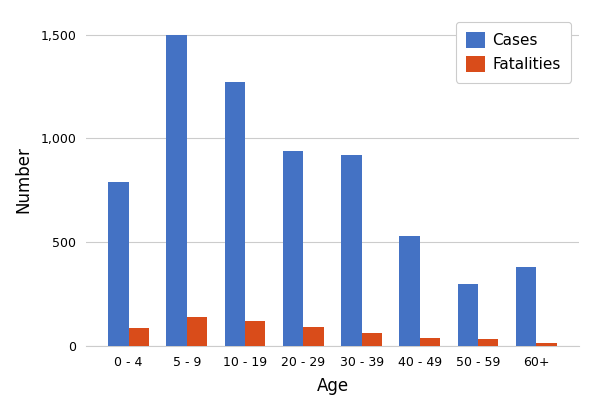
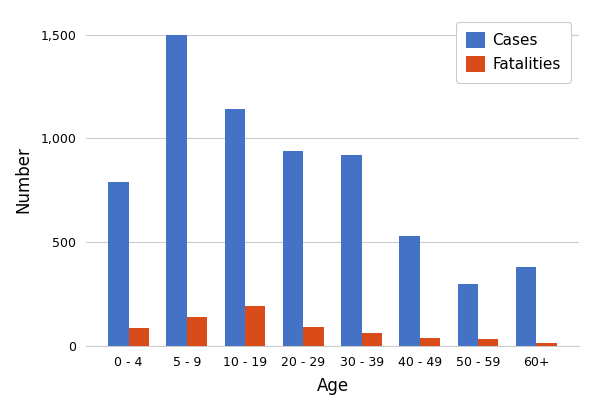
Cases/10 - 19: 1,270 -> 1,140
Fatalities/10 - 19: 120 -> 195
